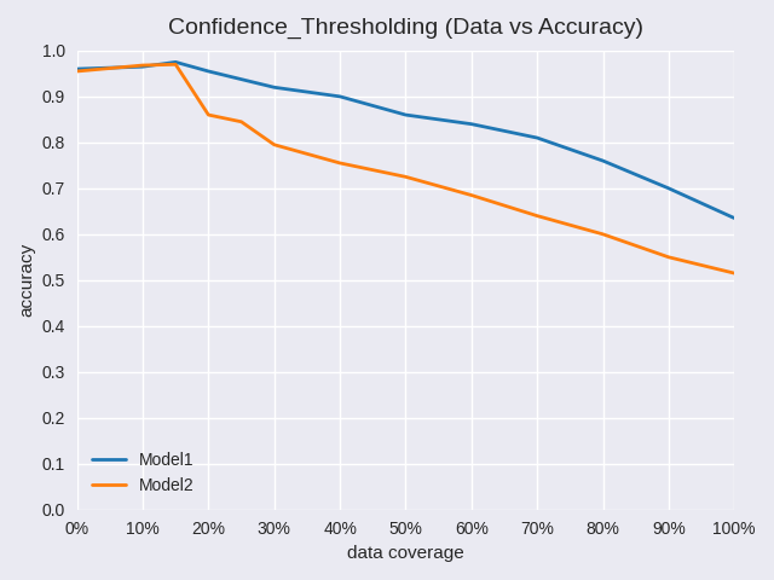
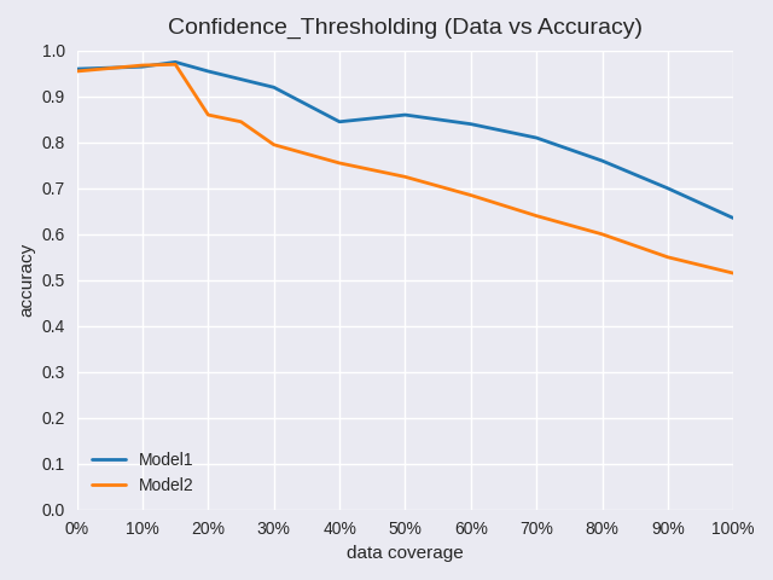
Model1/40%: 0.900 -> 0.845
